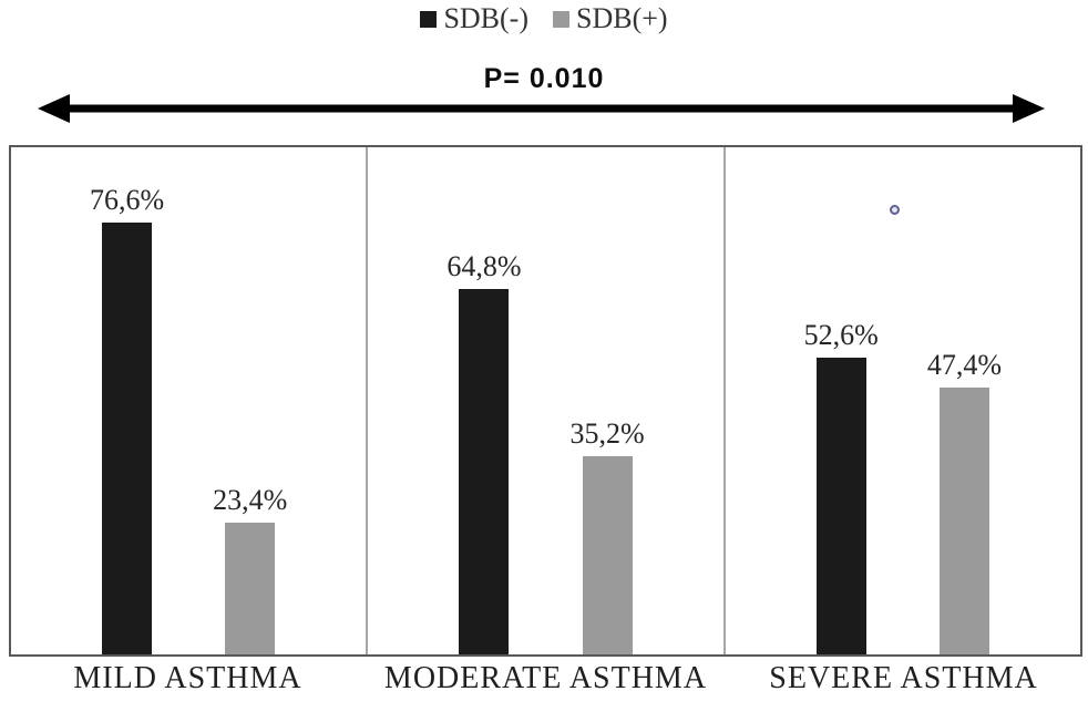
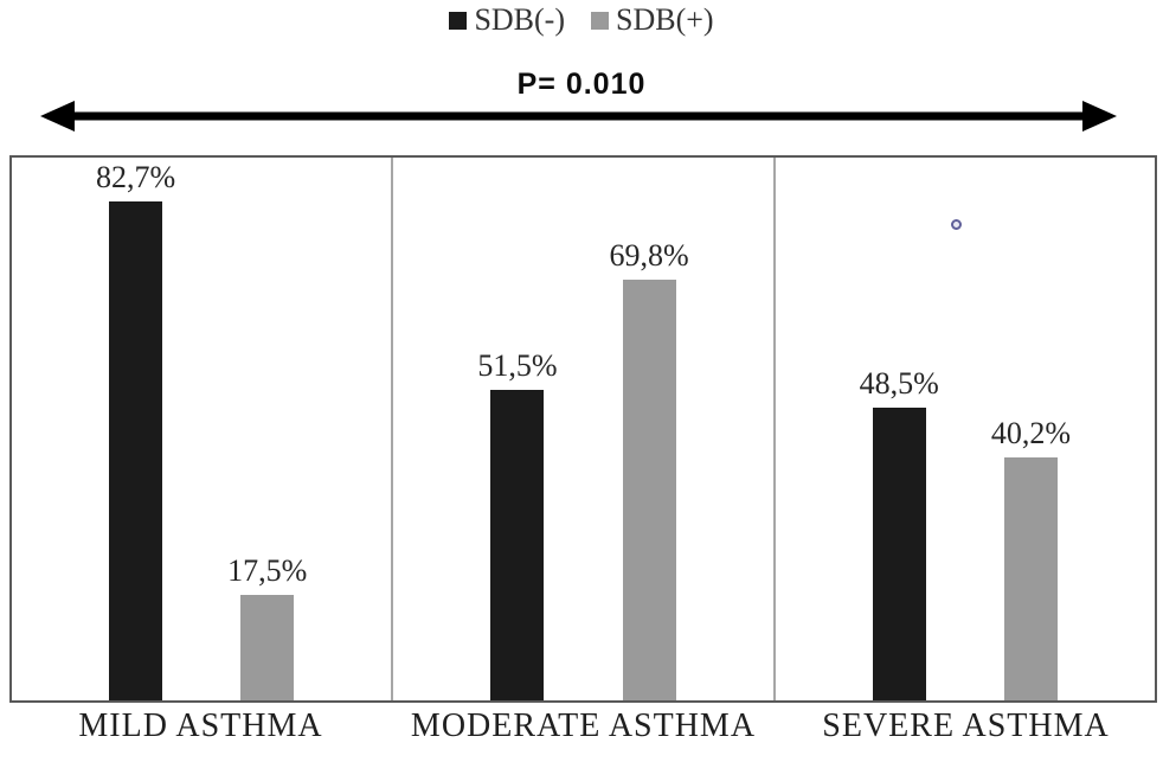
SDB(-)/MILD ASTHMA: 76,6% -> 82,7%
SDB(+)/MILD ASTHMA: 23,4% -> 17,5%
SDB(-)/MODERATE ASTHMA: 64,8% -> 51,5%
SDB(+)/MODERATE ASTHMA: 35,2% -> 69,8%
SDB(-)/SEVERE ASTHMA: 52,6% -> 48,5%
SDB(+)/SEVERE ASTHMA: 47,4% -> 40,2%
